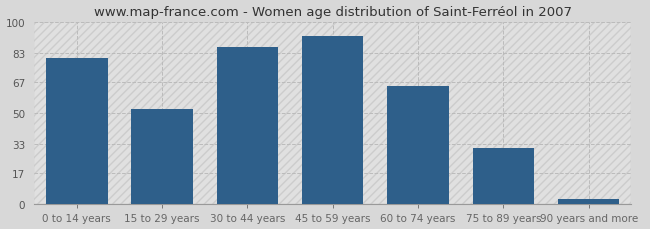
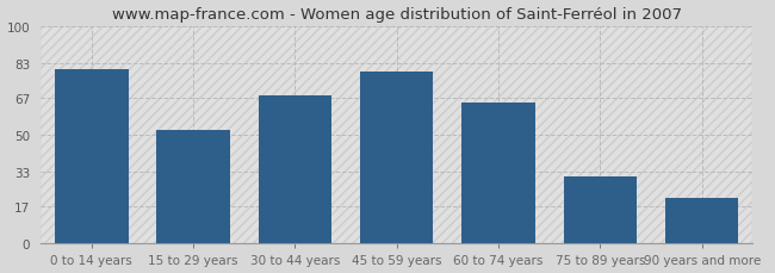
30 to 44 years: 86 -> 68
45 to 59 years: 92 -> 79
90 years and more: 3 -> 21
